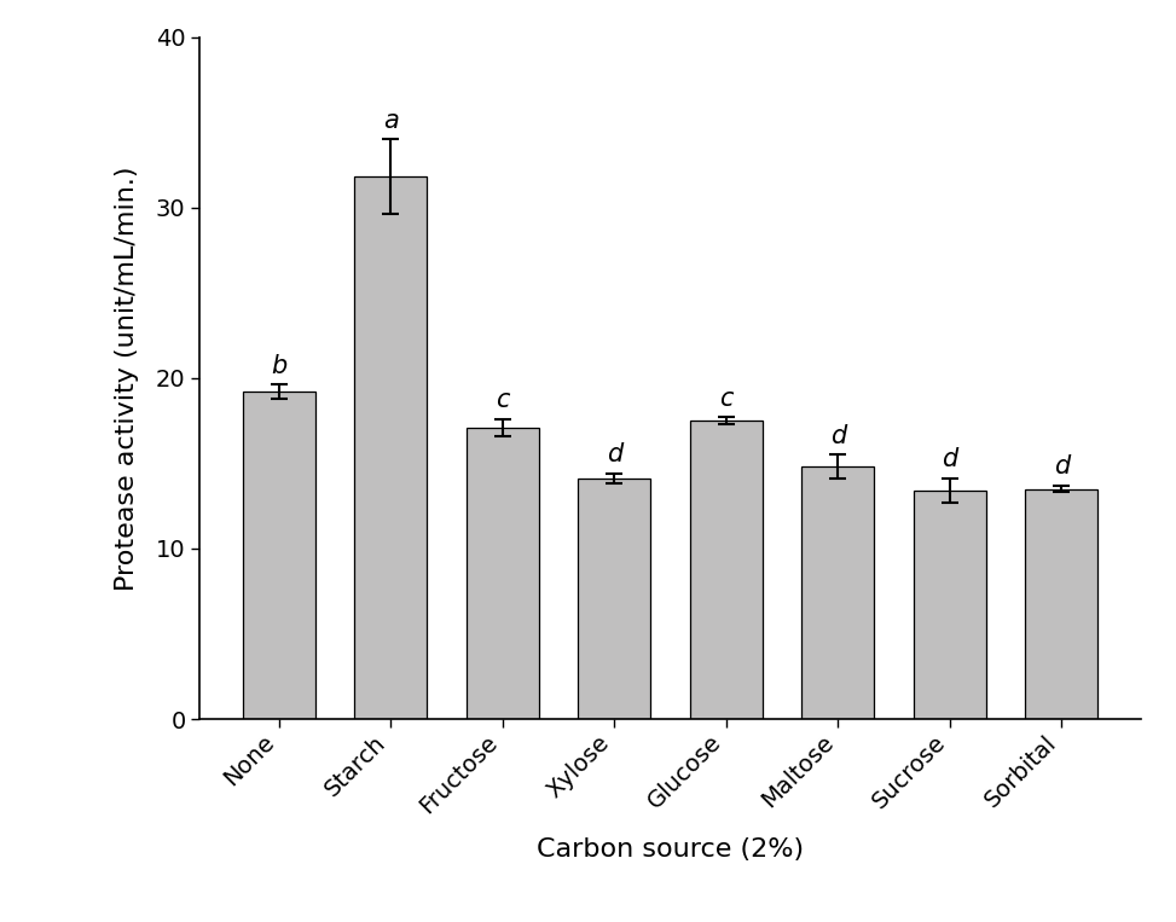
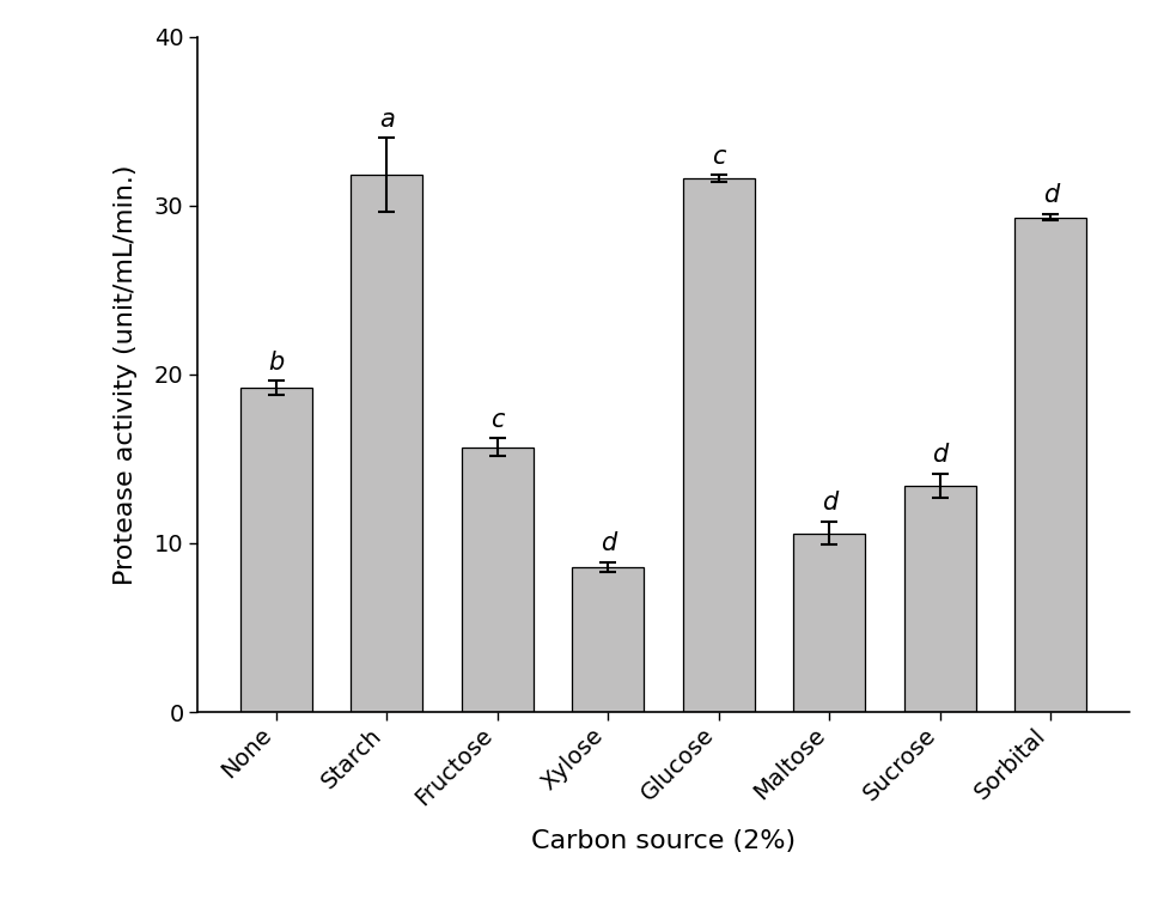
Fructose: 17.1 -> 15.7
Xylose: 14.1 -> 8.6
Glucose: 17.5 -> 31.6
Maltose: 14.8 -> 10.6
Sorbital: 13.5 -> 29.3
